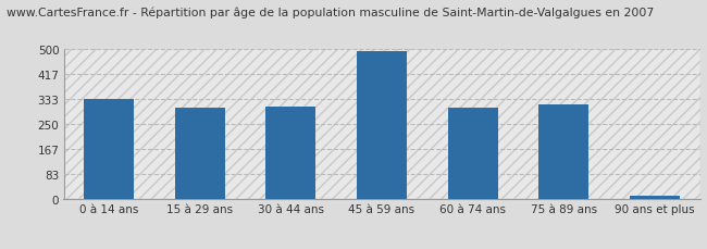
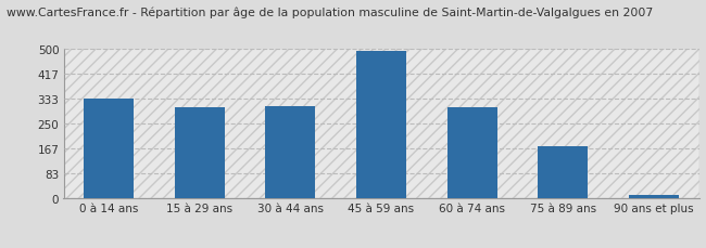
75 à 89 ans: 315 -> 175
